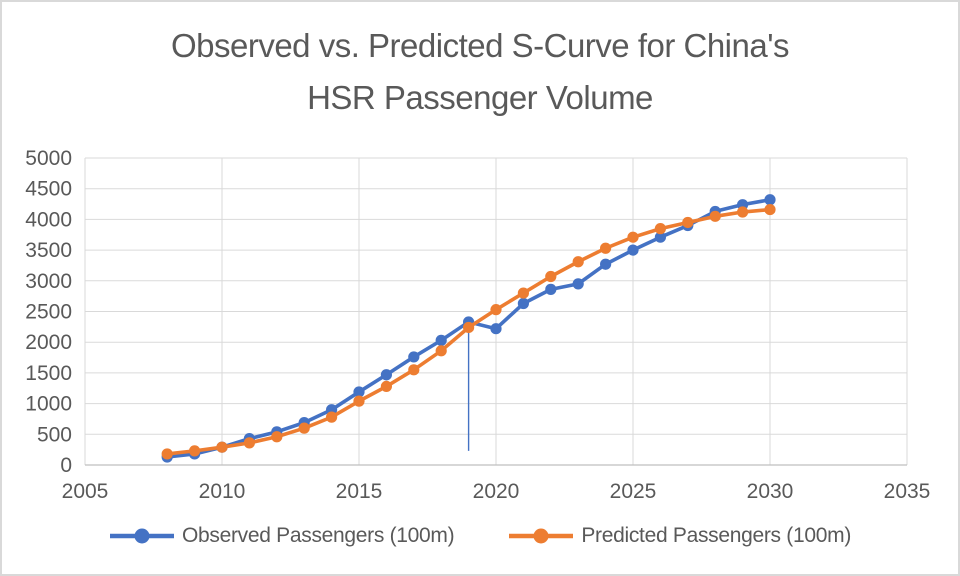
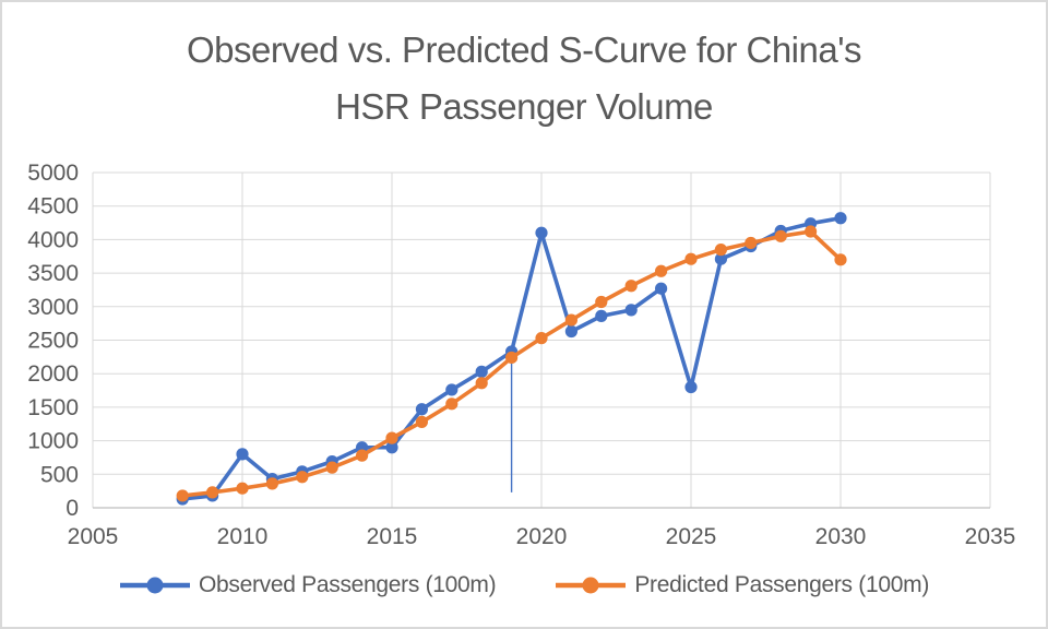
Observed Passengers (100m)/2010: 300 -> 800
Observed Passengers (100m)/2015: 1200 -> 900
Observed Passengers (100m)/2020: 2200 -> 4100
Observed Passengers (100m)/2025: 3500 -> 1800
Predicted Passengers (100m)/2030: 4200 -> 3700
